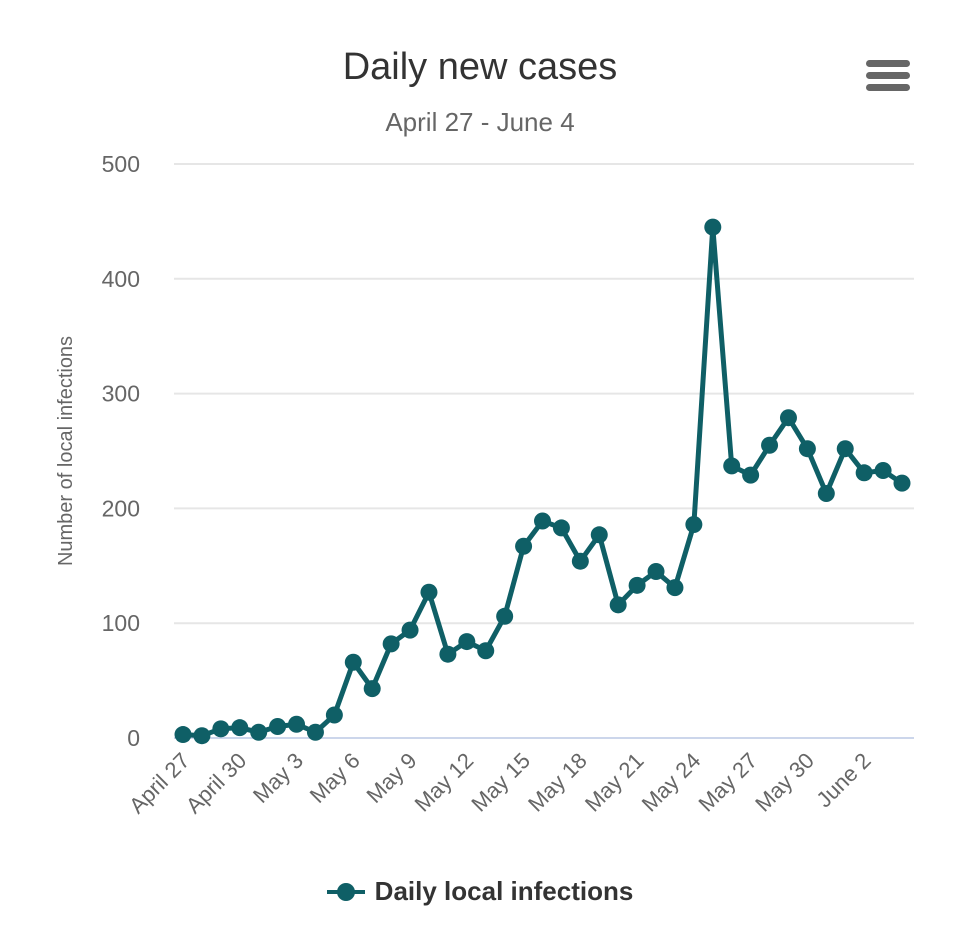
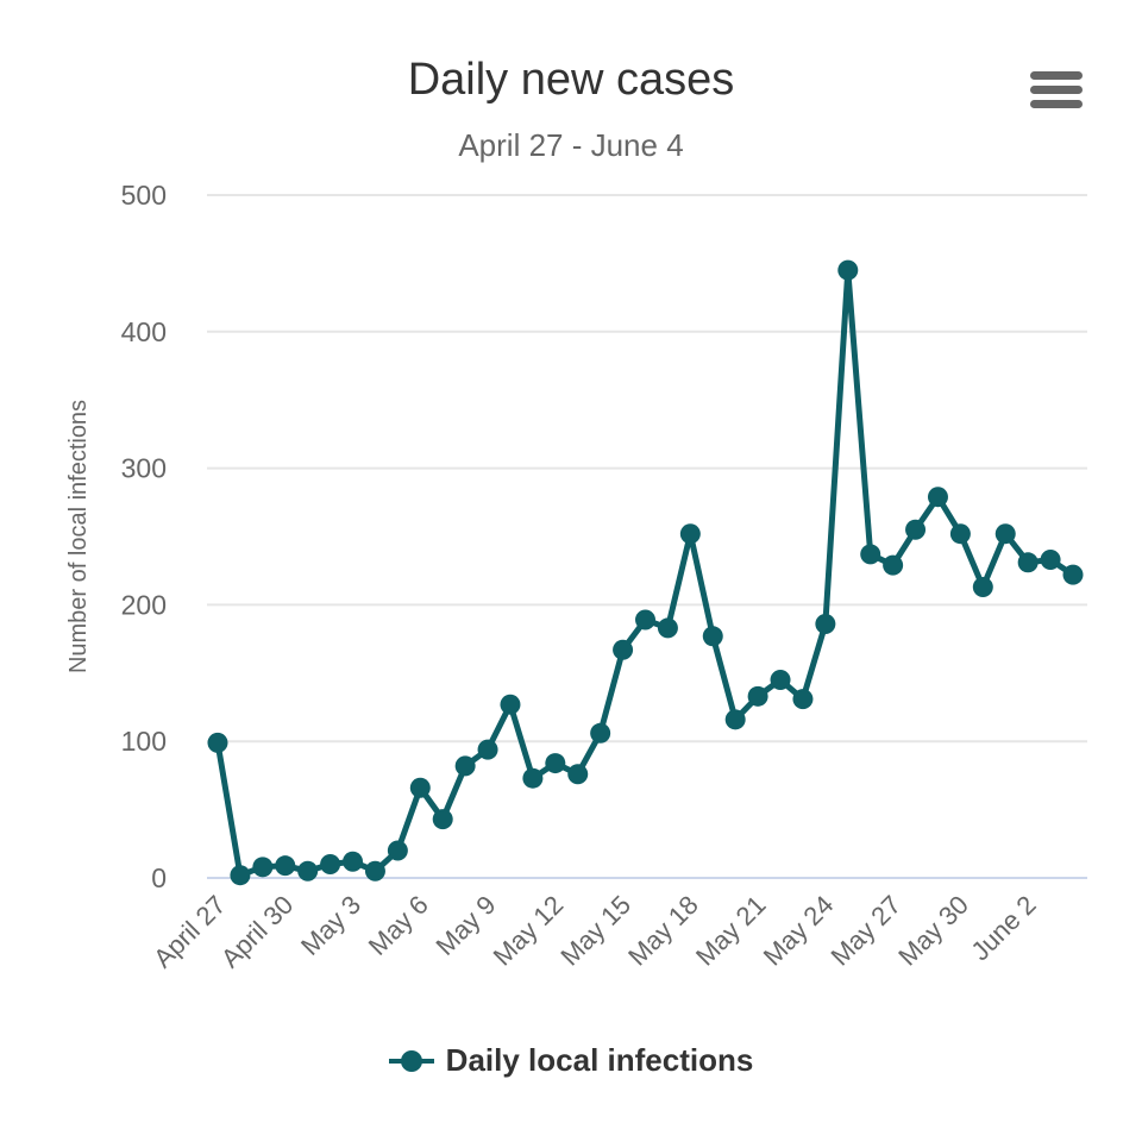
April 27: 3 -> 99
May 18: 154 -> 252
